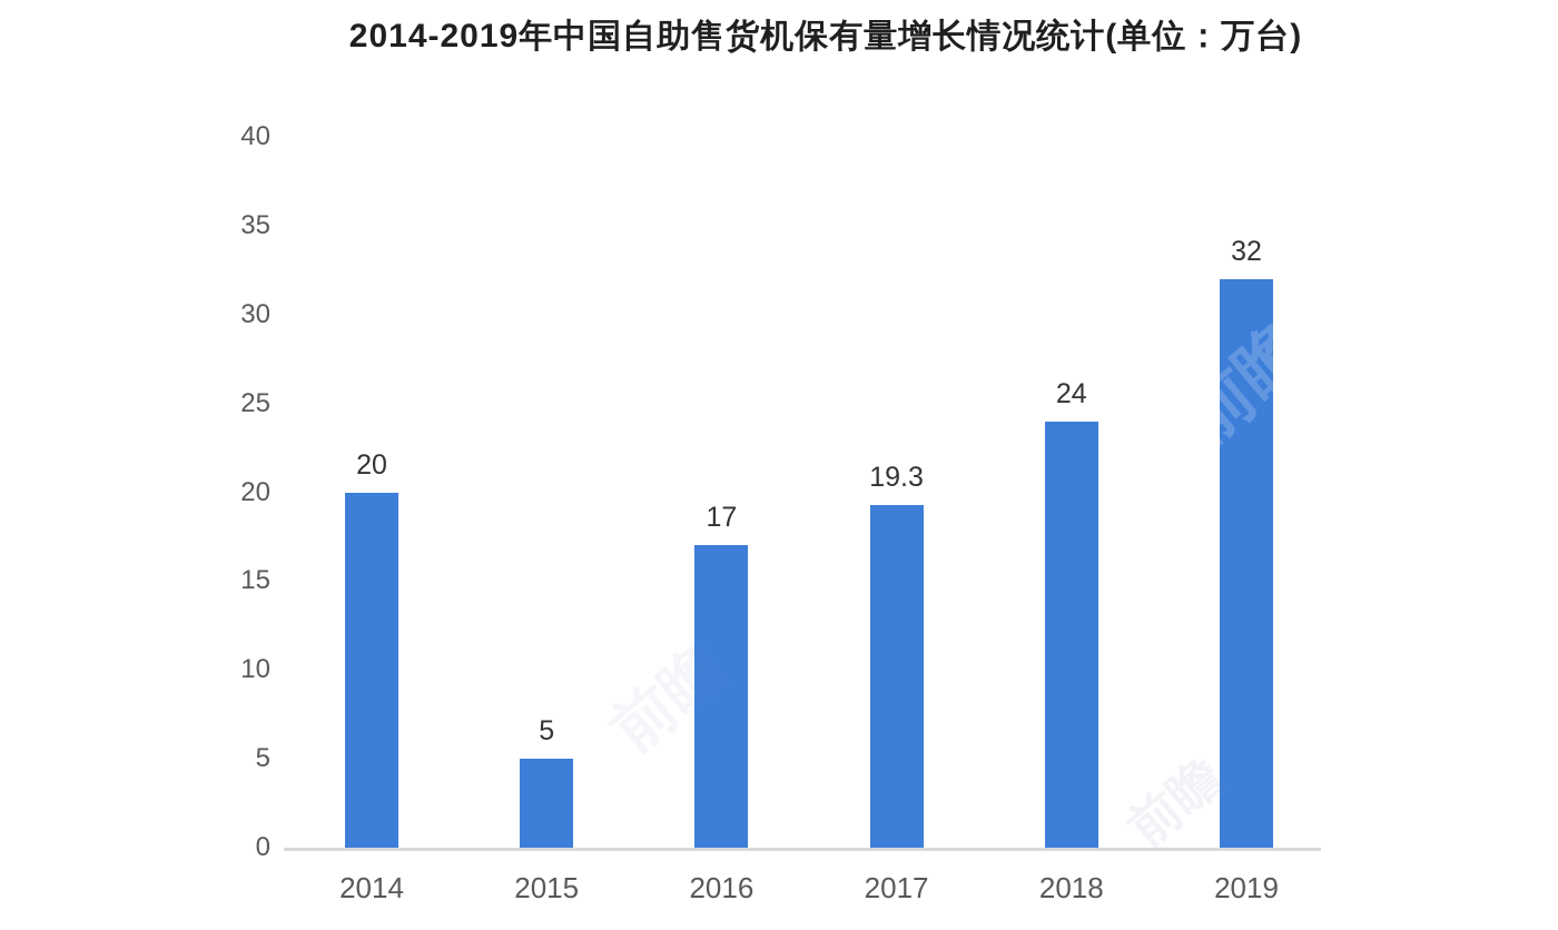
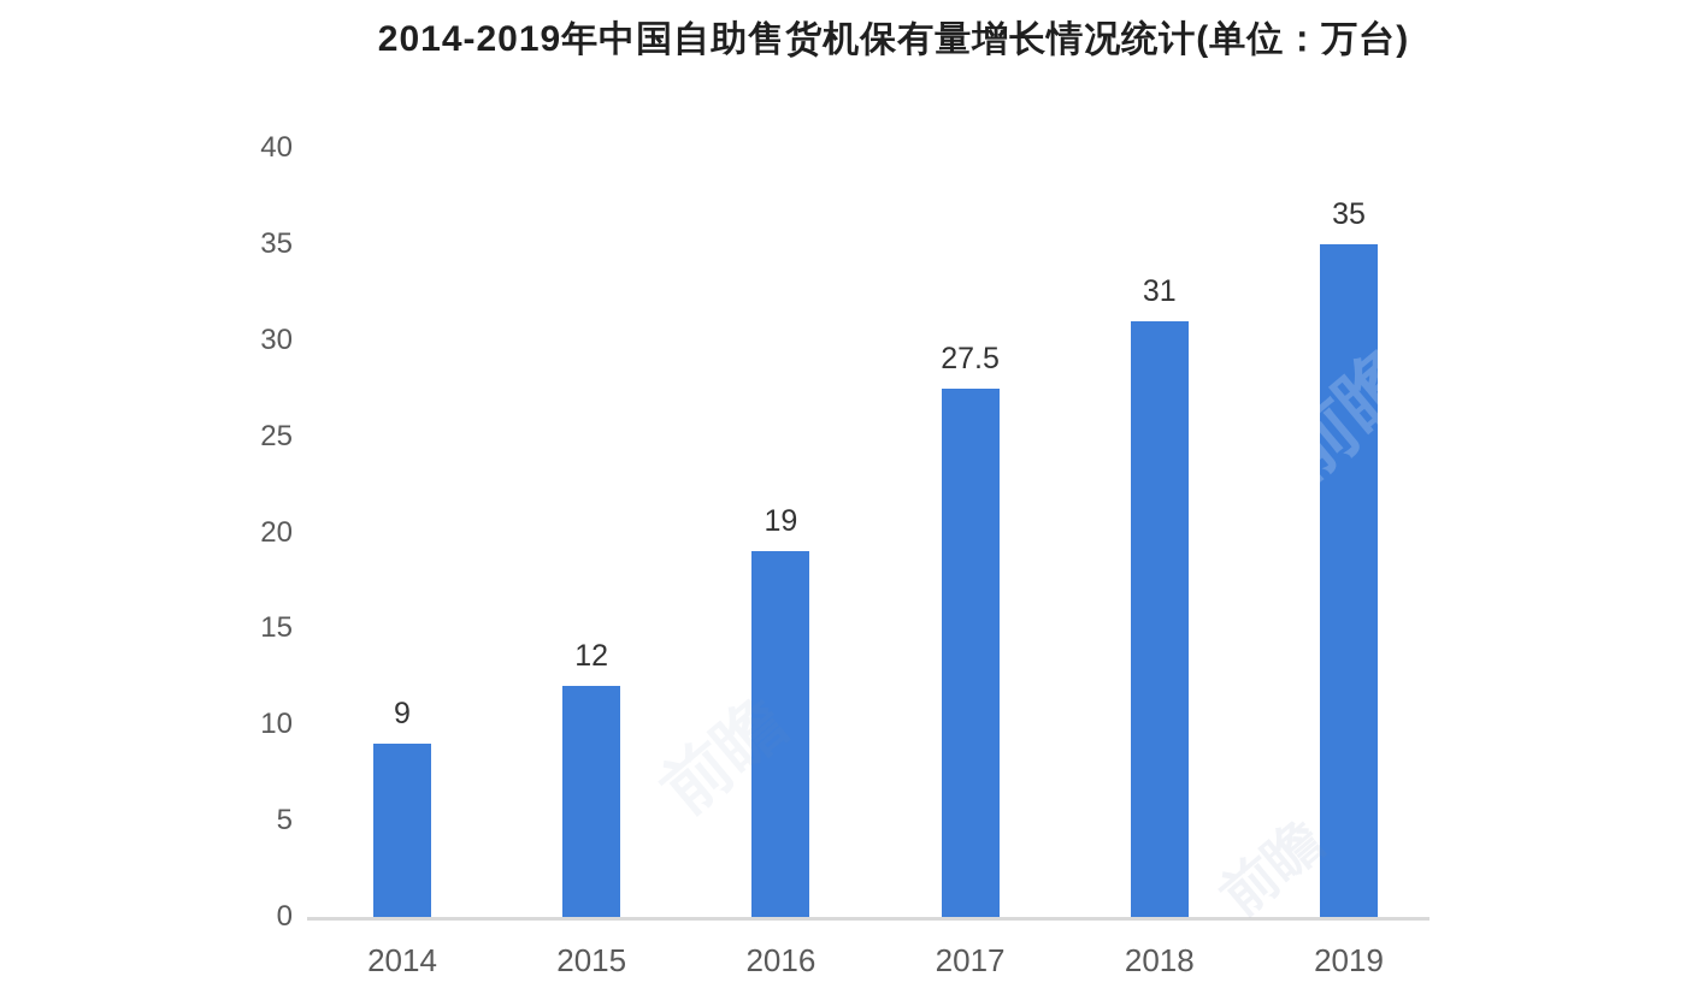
2014: 20 -> 9
2015: 5 -> 12
2016: 17 -> 19
2017: 19.3 -> 27.5
2018: 24 -> 31
2019: 32 -> 35
